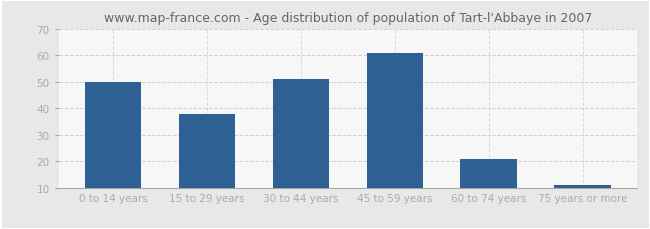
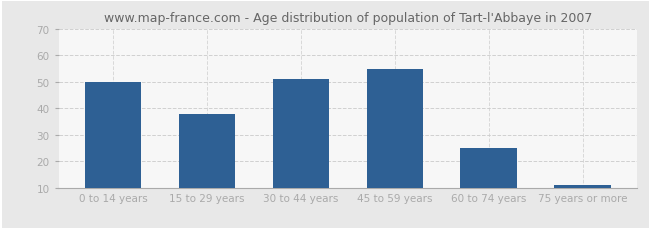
45 to 59 years: 61 -> 55
60 to 74 years: 21 -> 25
